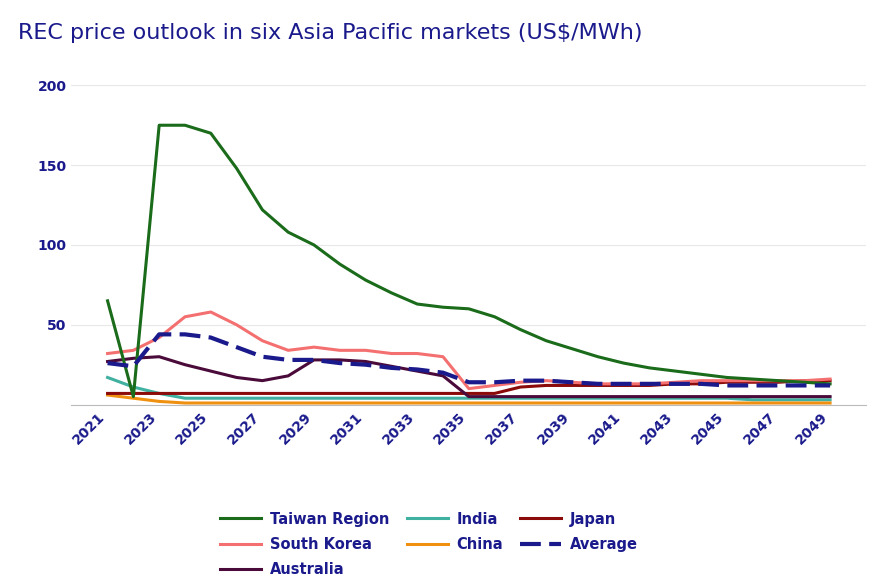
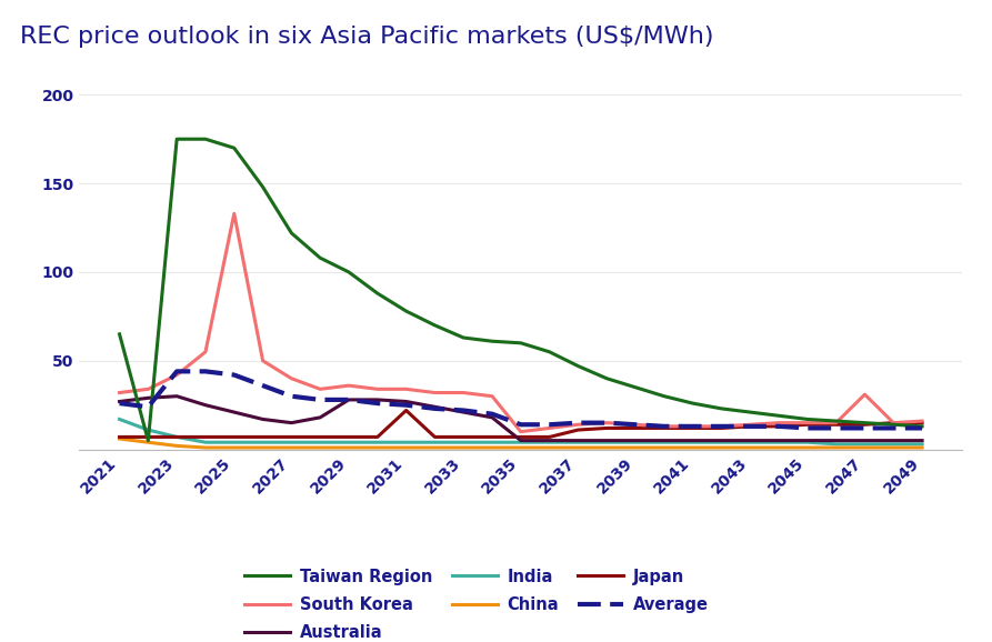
South Korea/2025: 58 -> 133
Japan/2031: 7 -> 22
South Korea/2047: 15 -> 31
